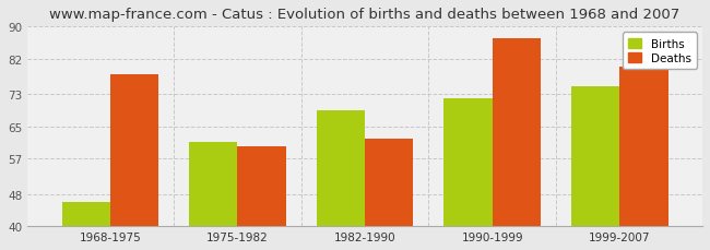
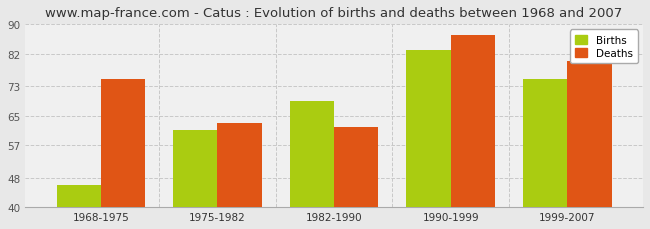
Deaths/1968-1975: 78 -> 75
Deaths/1975-1982: 60 -> 63
Births/1990-1999: 72 -> 83
